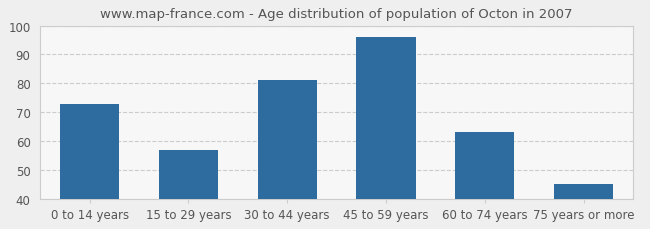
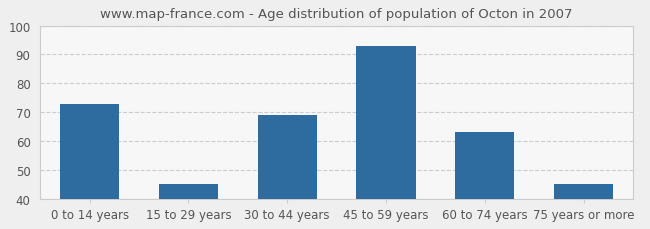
15 to 29 years: 57 -> 45
30 to 44 years: 81 -> 69
45 to 59 years: 96 -> 93
